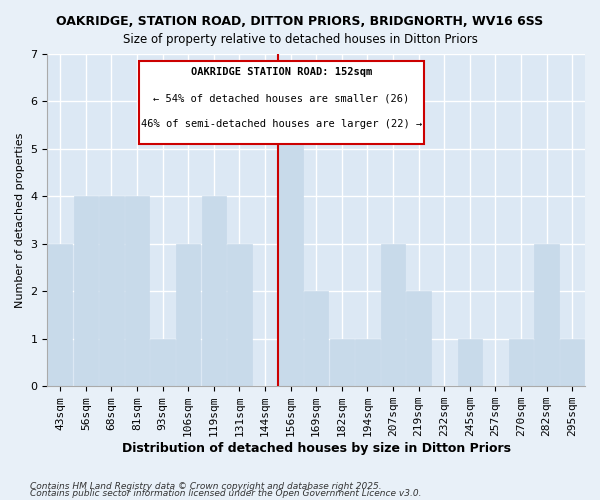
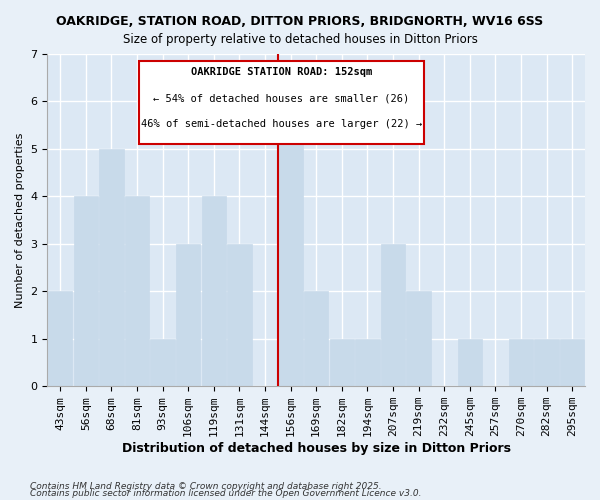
43sqm: 3 -> 2
68sqm: 4 -> 5
282sqm: 3 -> 1
